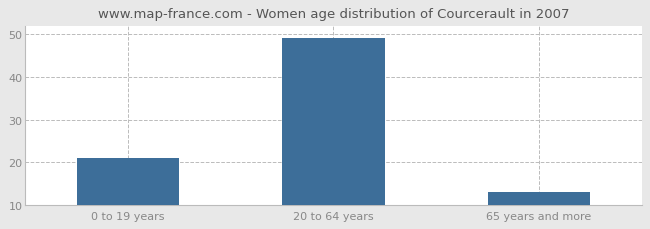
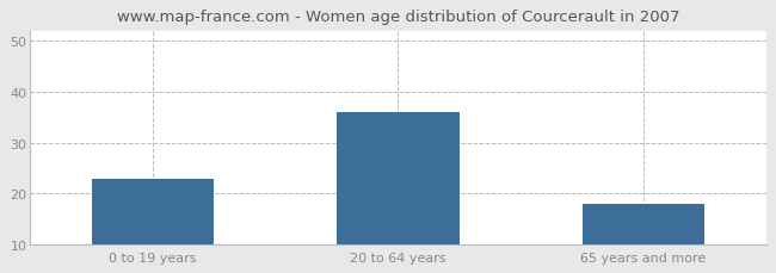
0 to 19 years: 21 -> 23
20 to 64 years: 49 -> 36
65 years and more: 13 -> 18
